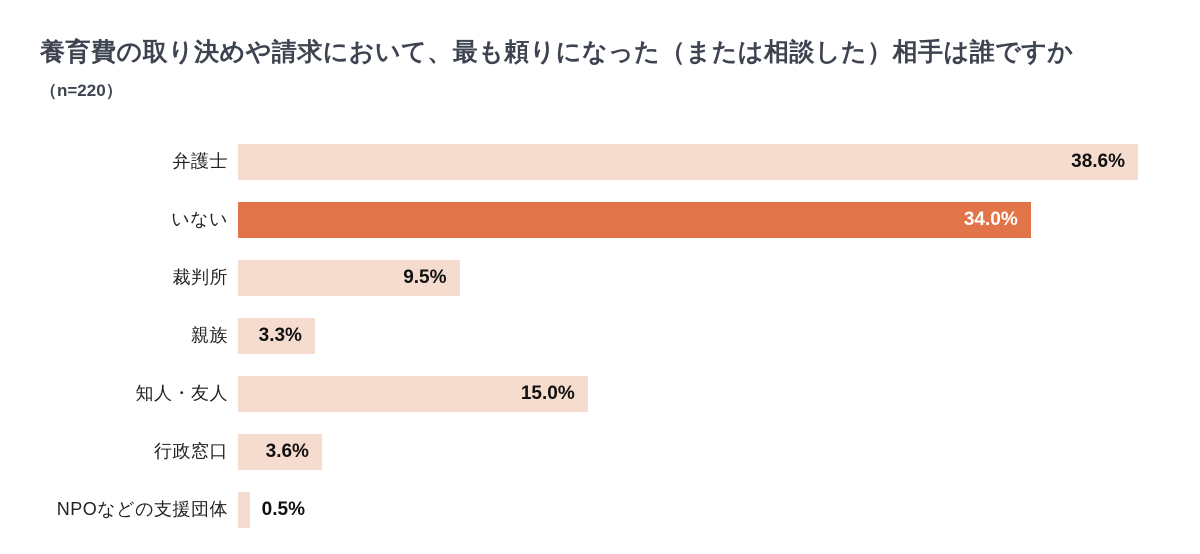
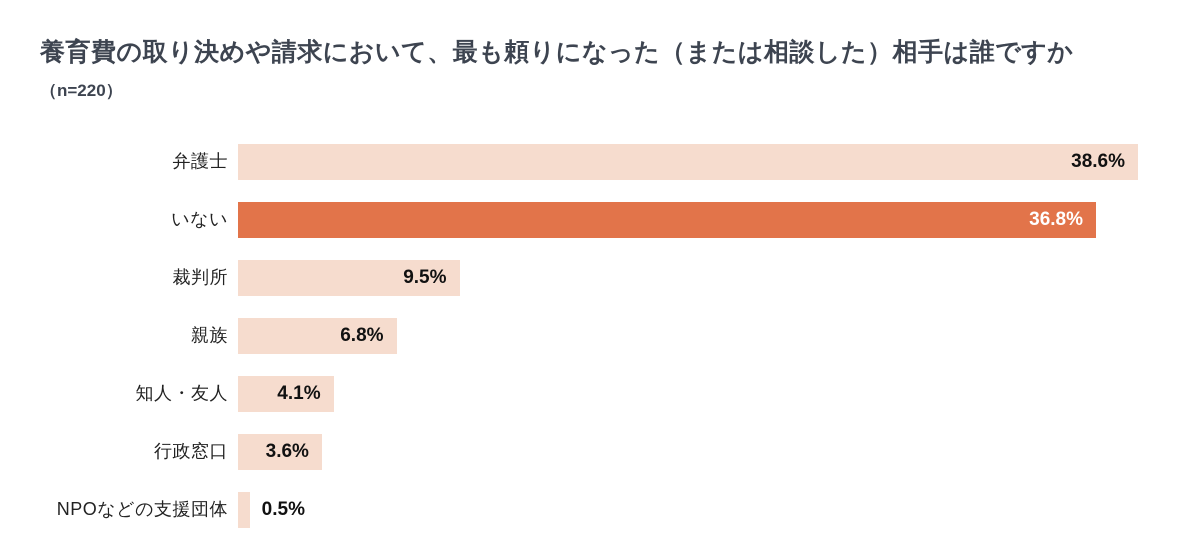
いない: 34.0% -> 36.8%
親族: 3.3% -> 6.8%
知人・友人: 15.0% -> 4.1%
